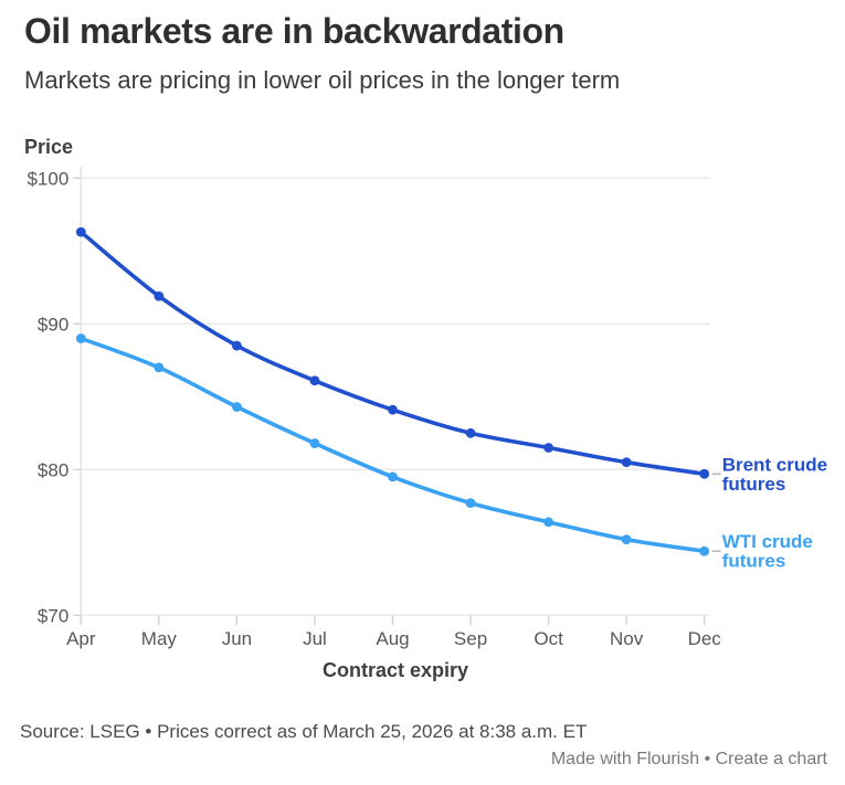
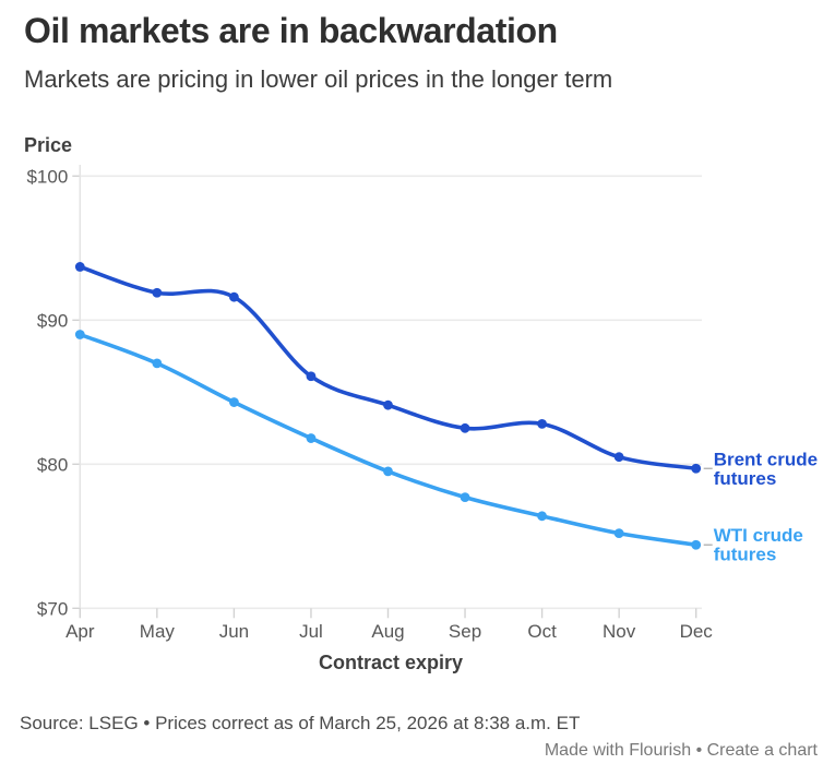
Brent crude futures/Apr: $96.3 -> $93.7
Brent crude futures/Jun: $88.5 -> $91.6
Brent crude futures/Oct: $81.5 -> $82.8
